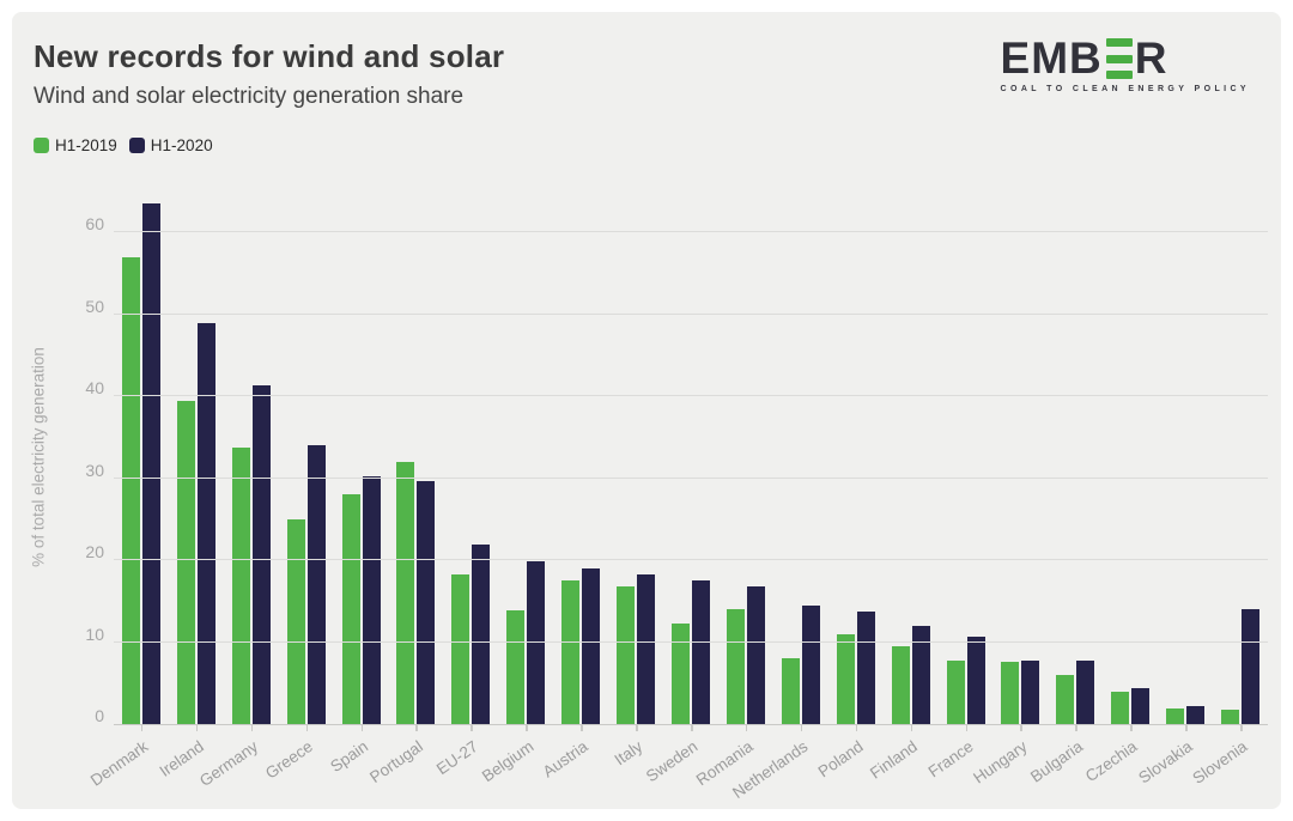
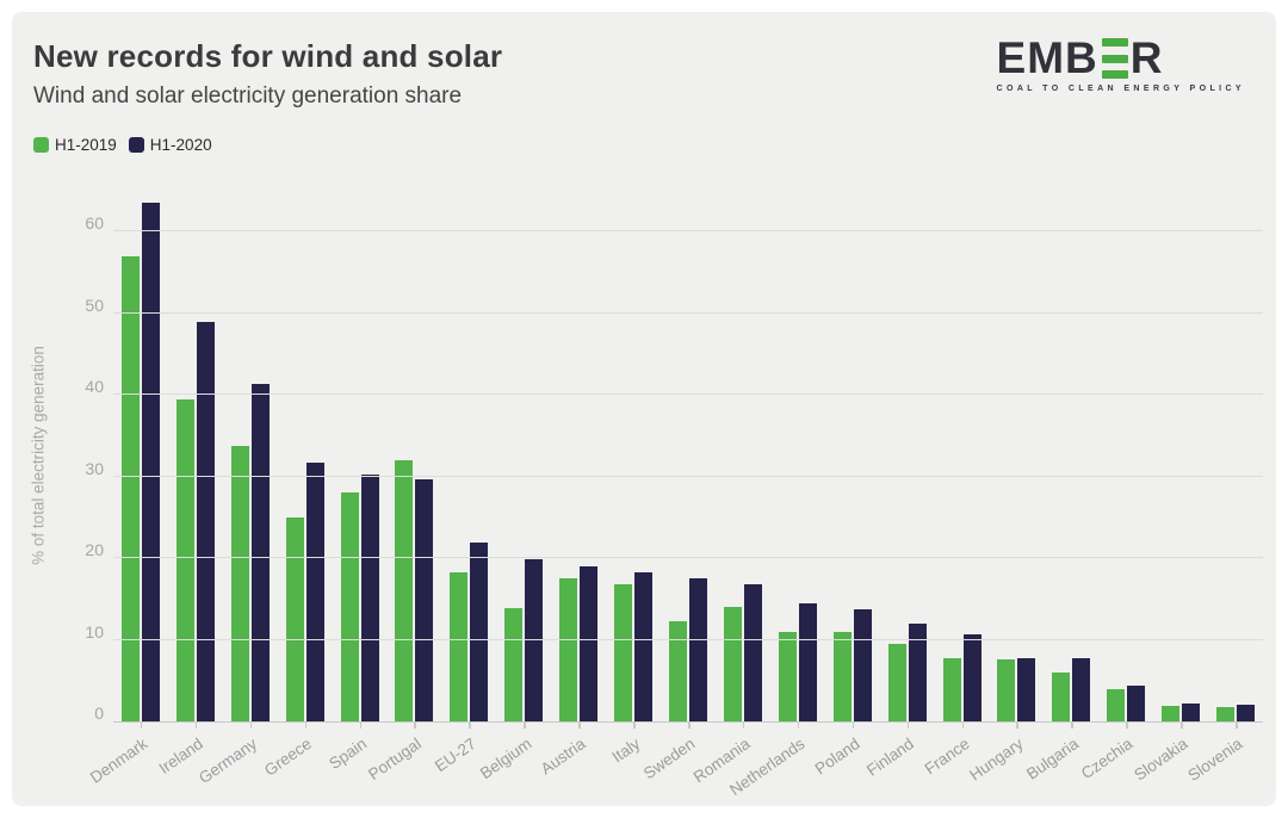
H1-2020/Greece: 34 -> 32
H1-2019/Netherlands: 8 -> 11
H1-2020/Slovenia: 14 -> 2
